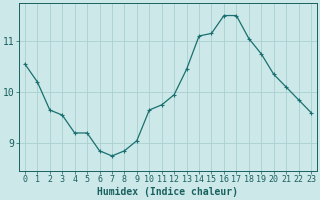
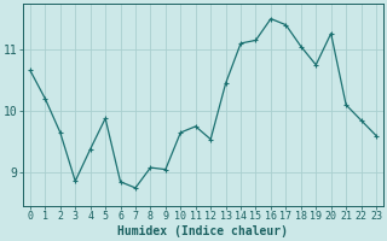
0: 10.55 -> 10.66
3: 9.55 -> 8.86
4: 9.20 -> 9.38
5: 9.20 -> 9.88
8: 8.85 -> 9.08
12: 9.95 -> 9.54
17: 11.50 -> 11.40
20: 10.35 -> 11.26
